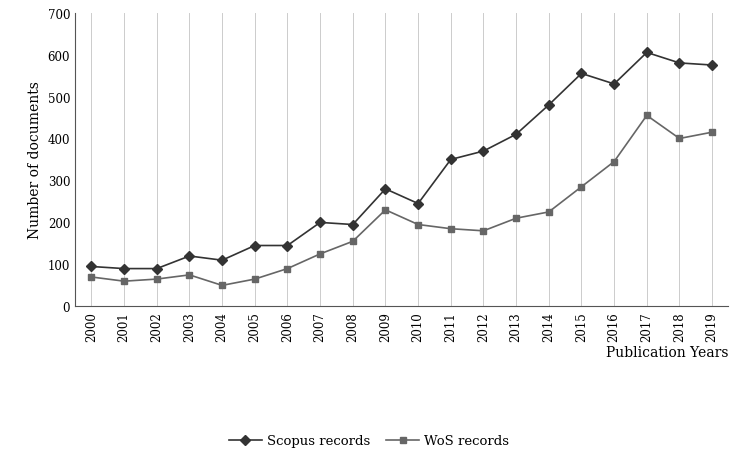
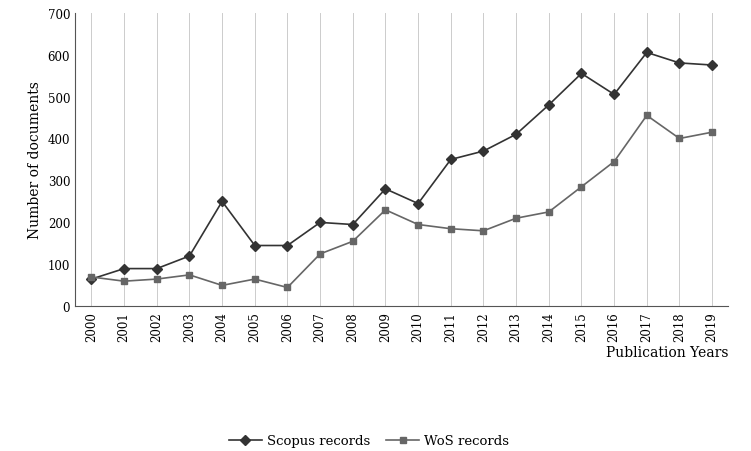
Scopus records/2000: 95 -> 65
Scopus records/2004: 110 -> 250
WoS records/2006: 90 -> 45
Scopus records/2016: 530 -> 505
